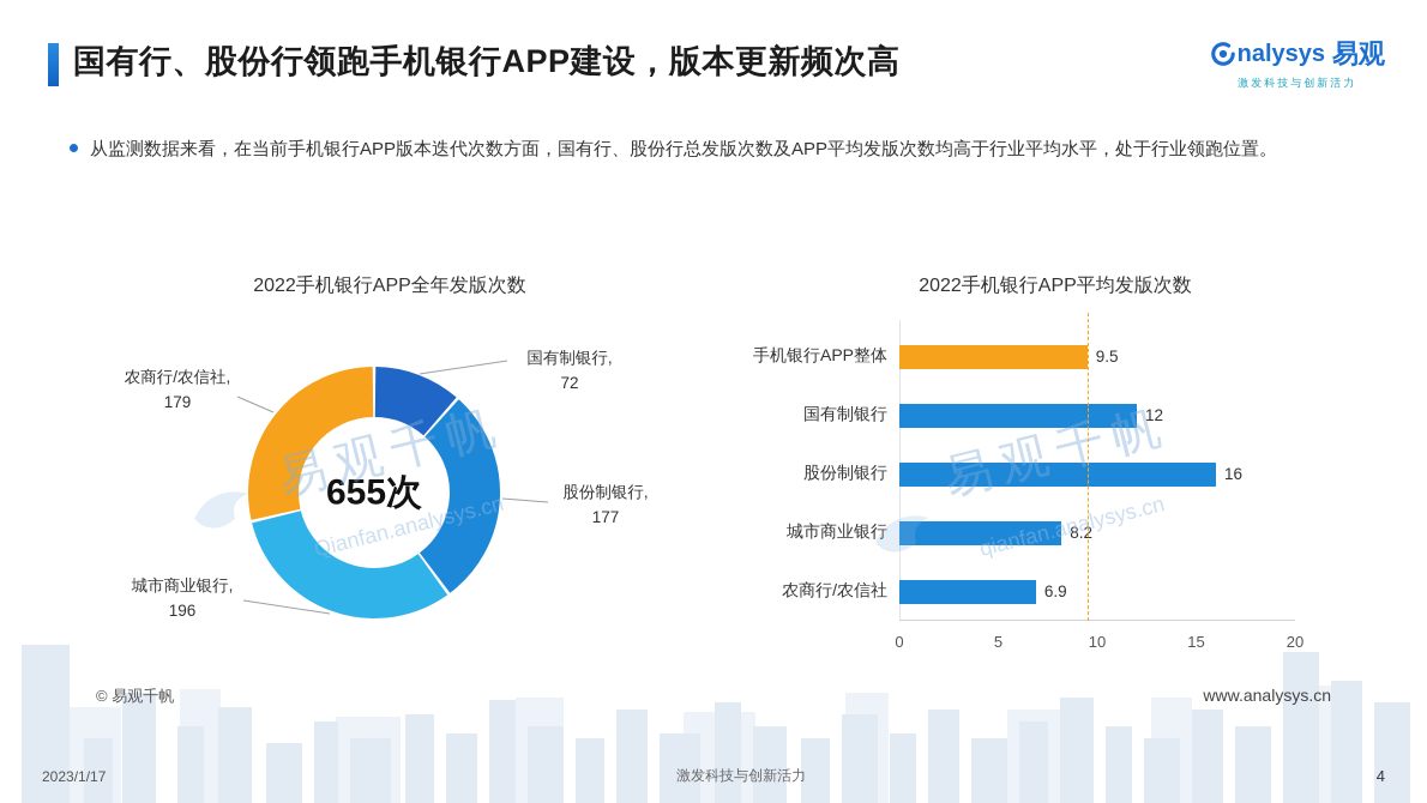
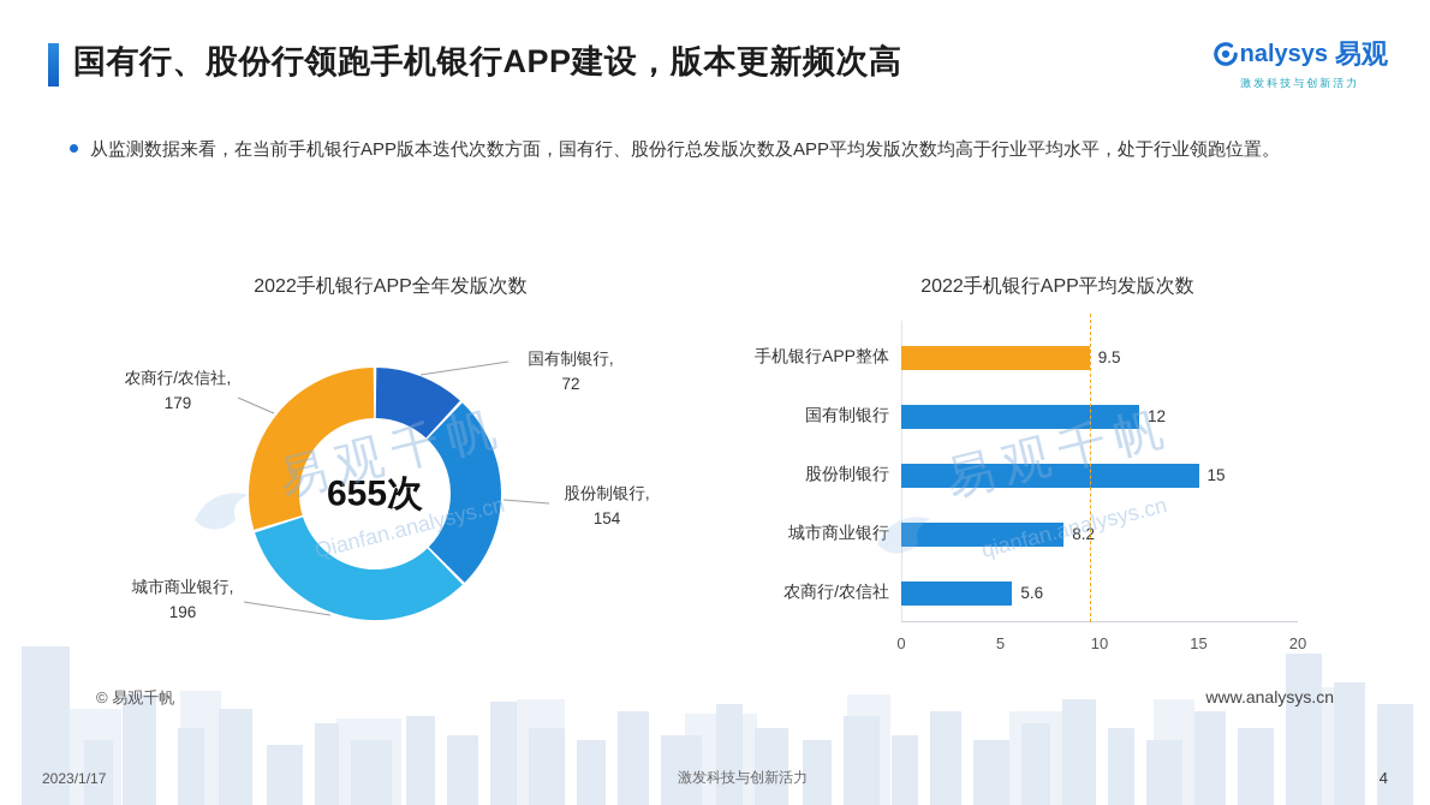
2022手机银行APP全年发版次数/股份制银行: 177 -> 154
2022手机银行APP平均发版次数/股份制银行: 16 -> 15
2022手机银行APP平均发版次数/农商行/农信社: 6.9 -> 5.6
